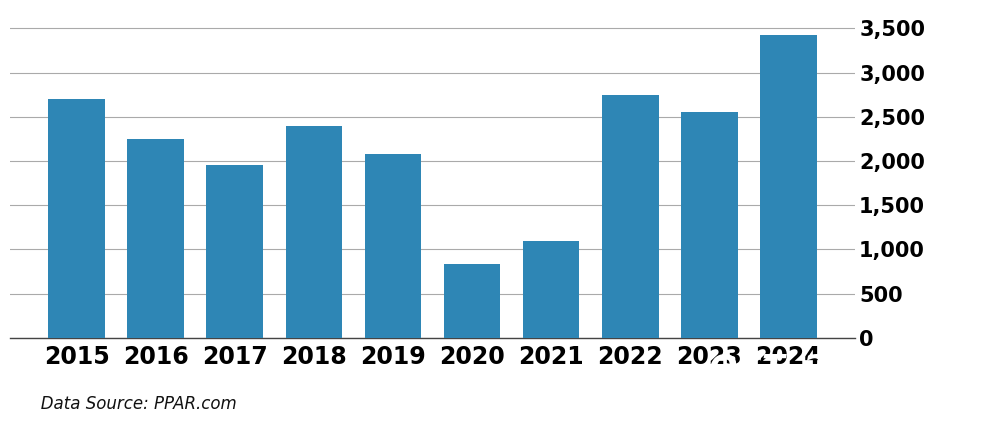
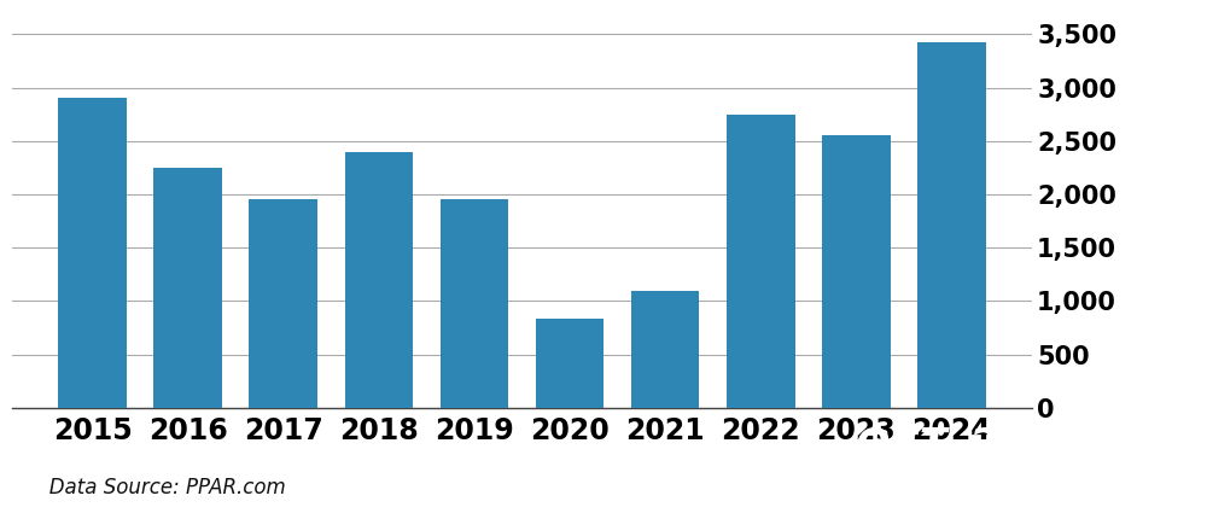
2015: 2,700 -> 2,900
2019: 2,080 -> 1,950
